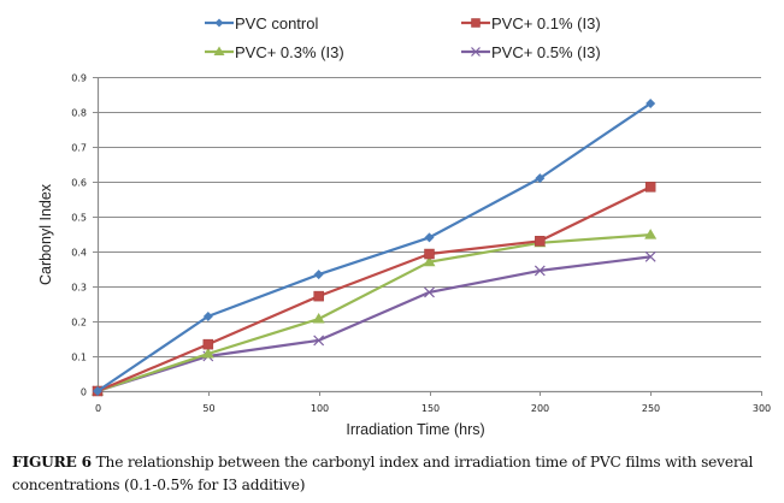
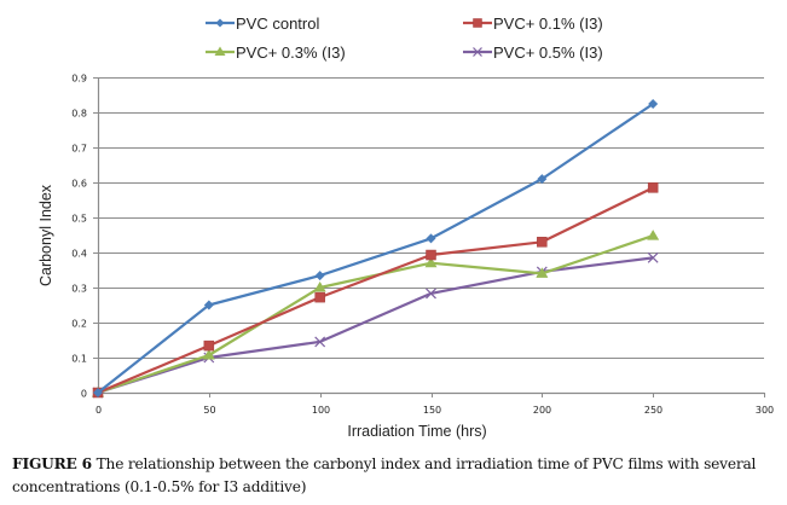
PVC control/50: 0.21 -> 0.25
PVC+ 0.3% (I3)/100: 0.21 -> 0.30
PVC+ 0.3% (I3)/200: 0.42 -> 0.34
